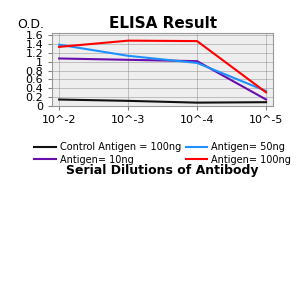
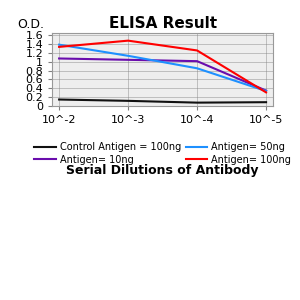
Antigen= 50ng/10^-4: 0.97 -> 0.85
Antigen= 100ng/10^-4: 1.46 -> 1.25
Antigen= 10ng/10^-5: 0.15 -> 0.35
